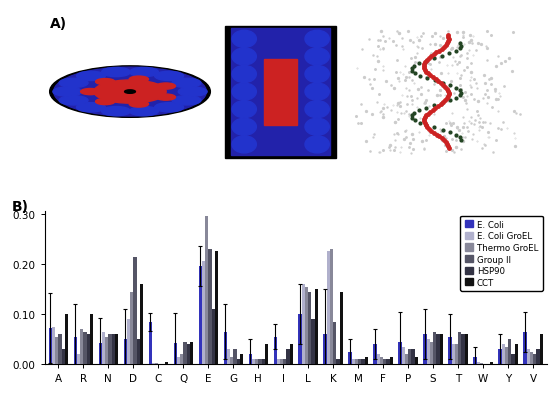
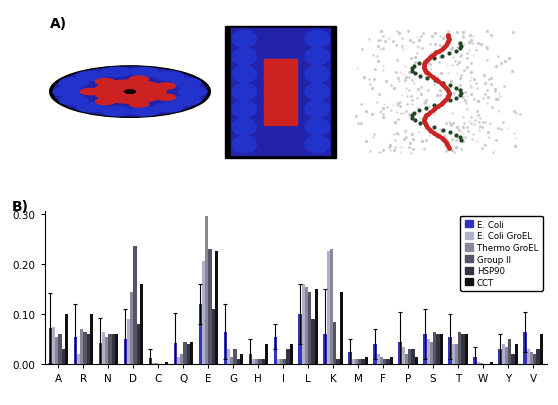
Group II/D: 0.214 -> 0.235
HSP90/D: 0.05 -> 0.08
E. Coli/C: 0.084 -> 0.013
E. Coli/E: 0.196 -> 0.120
